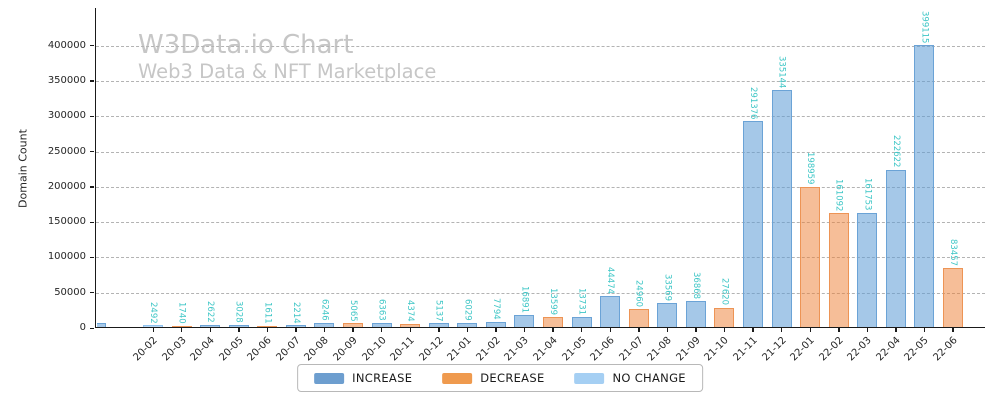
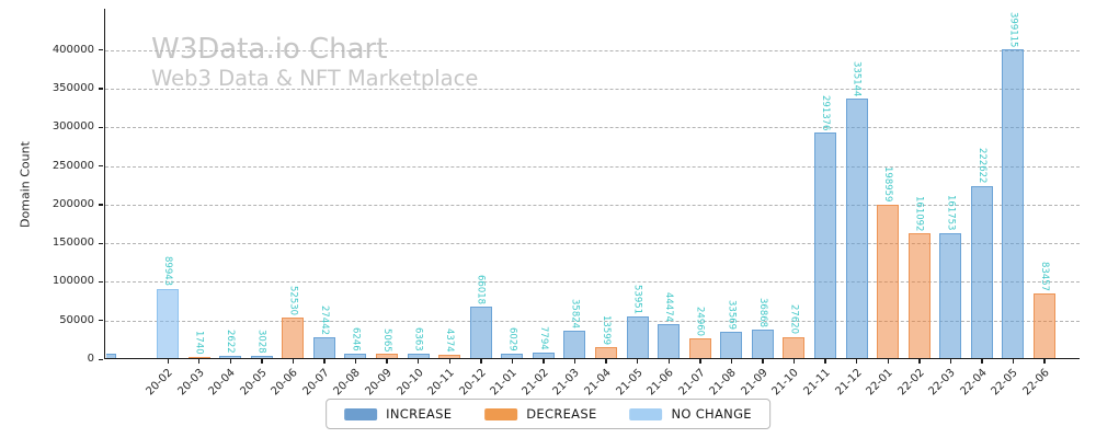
20-02: 2492 -> 89943
20-06: 1611 -> 52530
20-07: 2214 -> 27442
20-12: 5137 -> 66018
21-03: 16891 -> 35824
21-05: 13731 -> 53951
